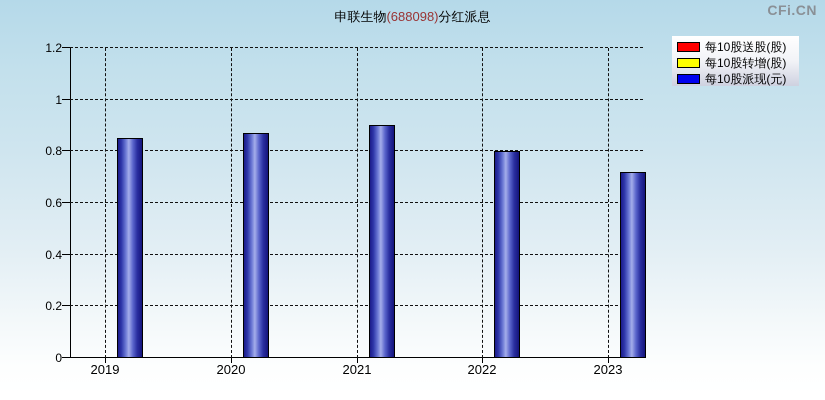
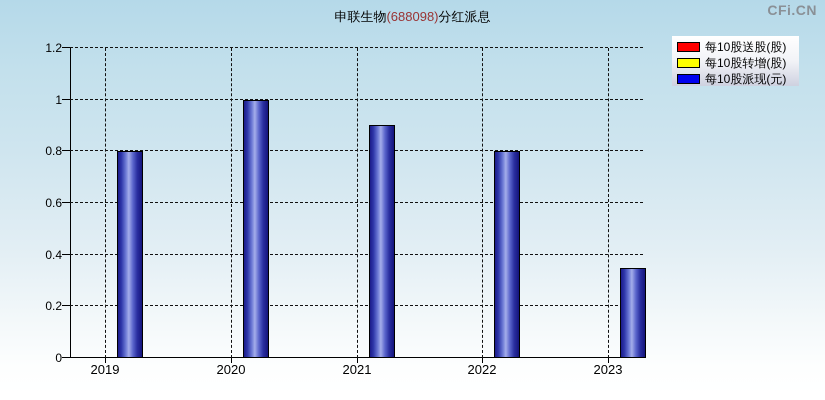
2019: 0.85 -> 0.80
2020: 0.87 -> 1.00
2023: 0.72 -> 0.35
